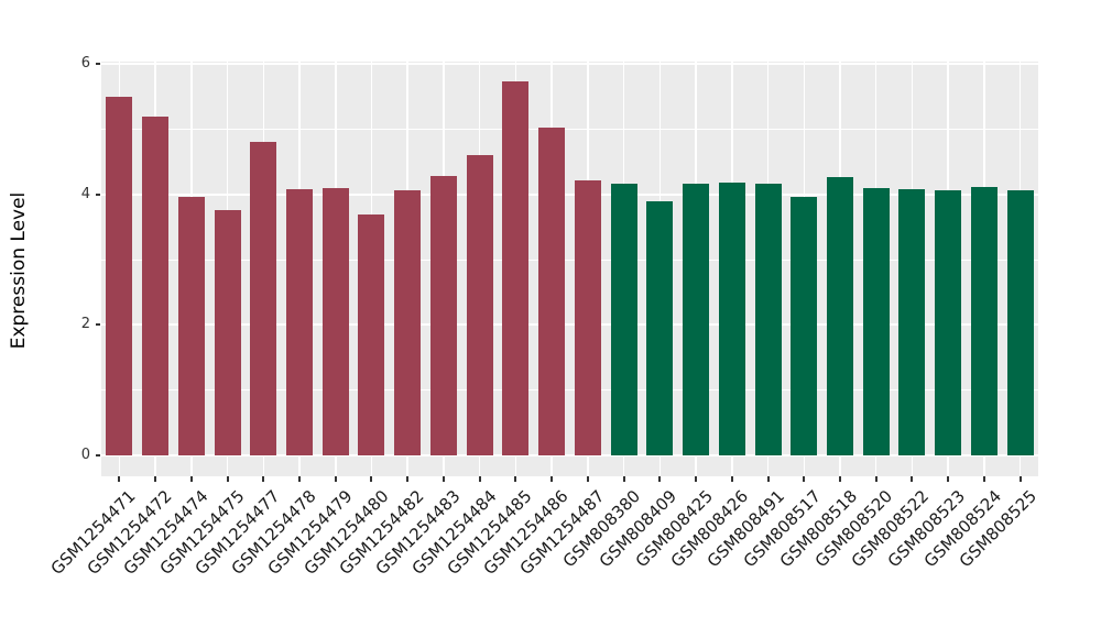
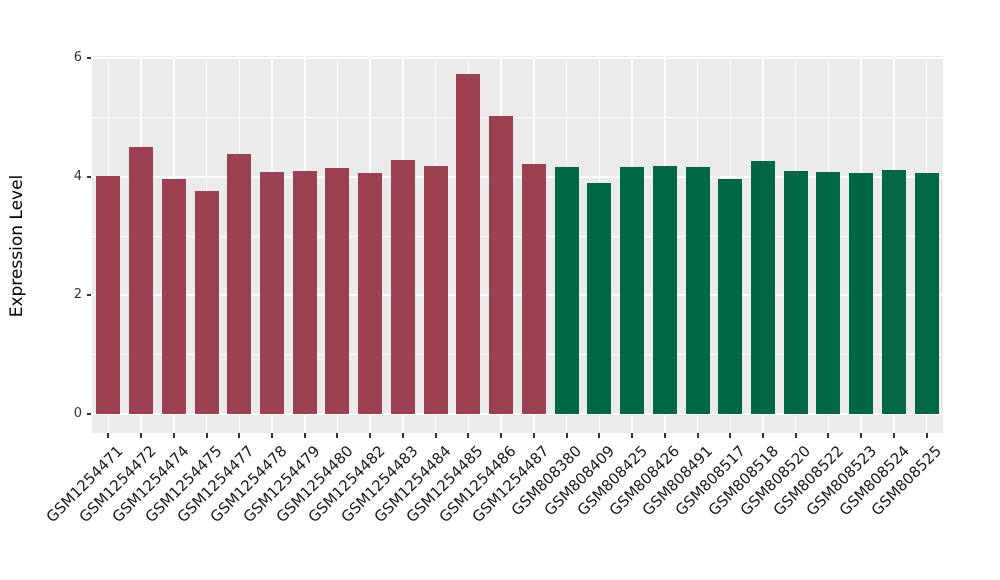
GSM1254471: 5.5 -> 4.0
GSM1254472: 5.2 -> 4.5
GSM1254477: 4.8 -> 4.4
GSM1254480: 3.7 -> 4.2
GSM1254484: 4.6 -> 4.2
